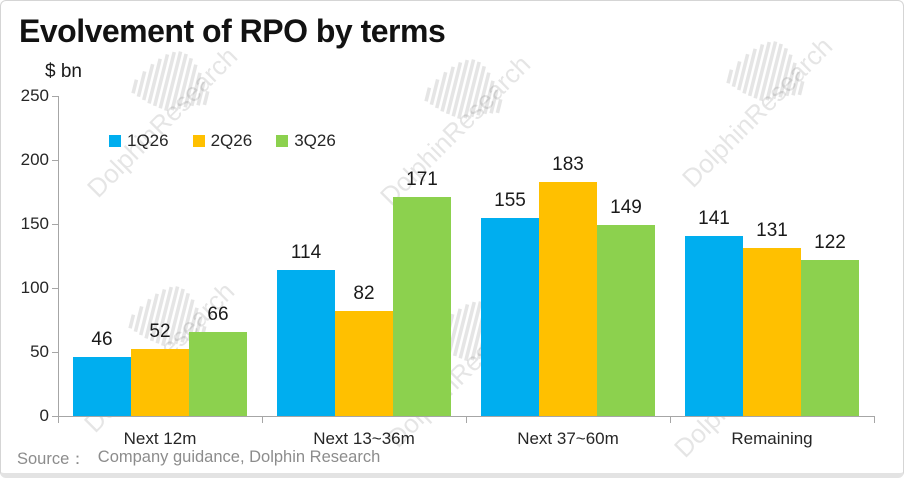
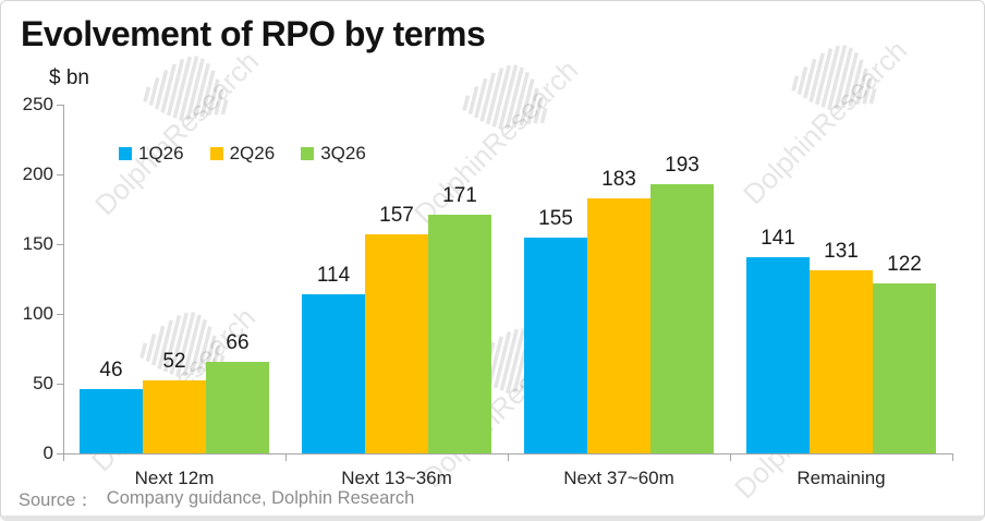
2Q26/Next 13~36m: 82 -> 157
3Q26/Next 37~60m: 149 -> 193
